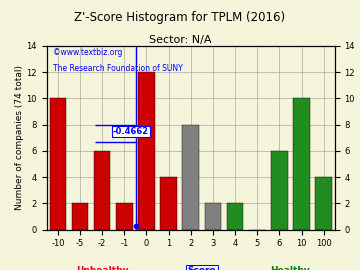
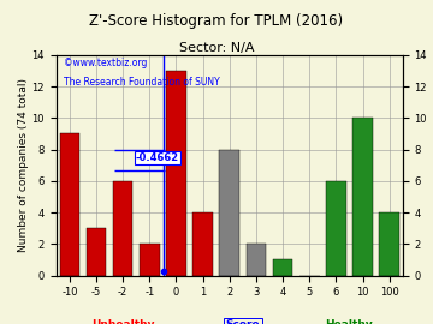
-10: 10 -> 9
-5: 2 -> 3
0: 12 -> 13
4: 2 -> 1
